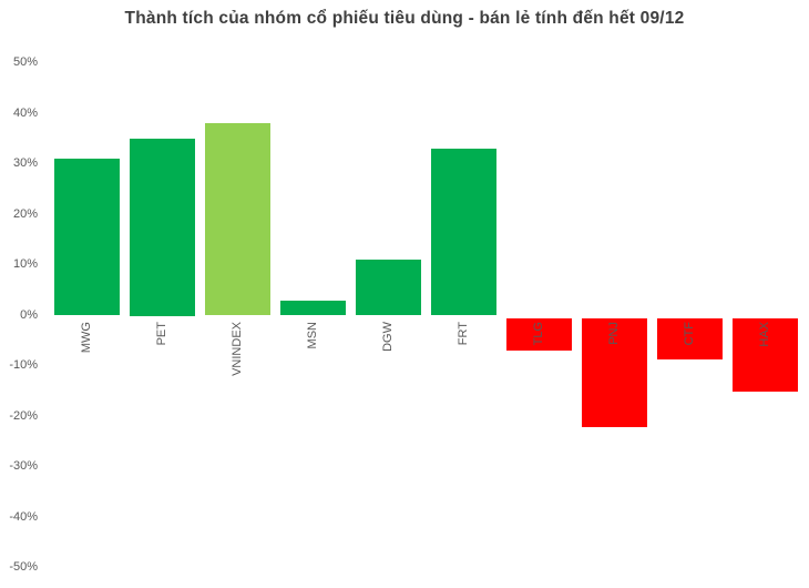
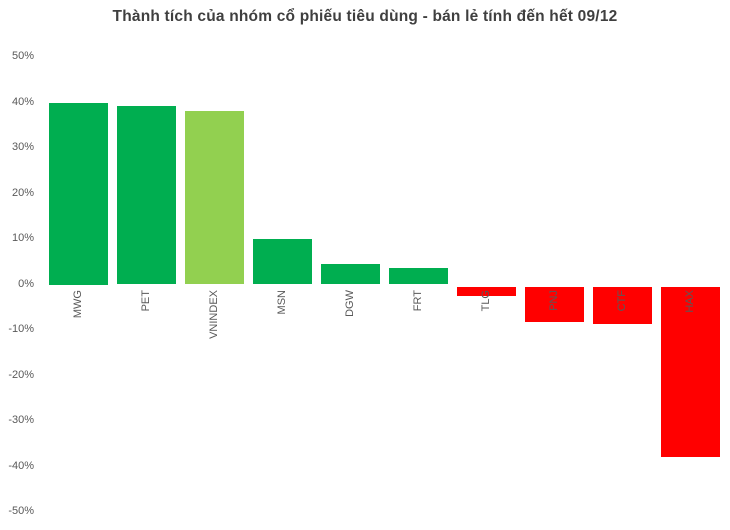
MWG: 31% -> 40%
PET: 35% -> 39%
MSN: 3% -> 10%
DGW: 11% -> 5%
FRT: 33% -> 4%
TLG: -7% -> -2%
PNJ: -22% -> -8%
HAX: -15% -> -38%
